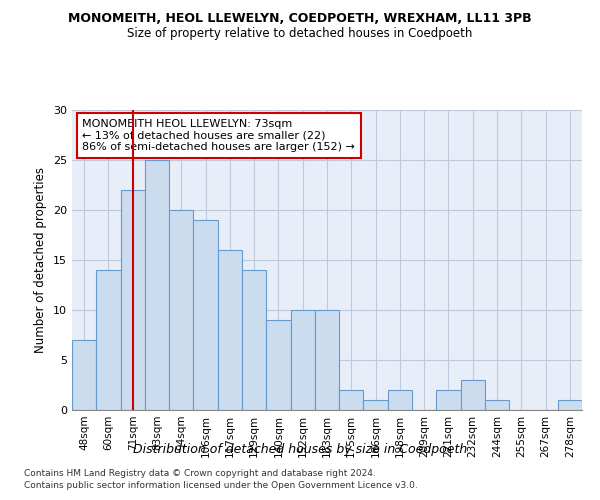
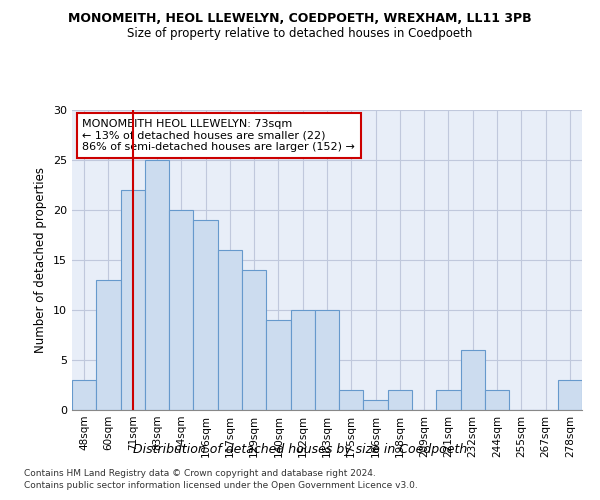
48sqm: 7 -> 3
60sqm: 14 -> 13
232sqm: 3 -> 6
244sqm: 1 -> 2
278sqm: 1 -> 3
